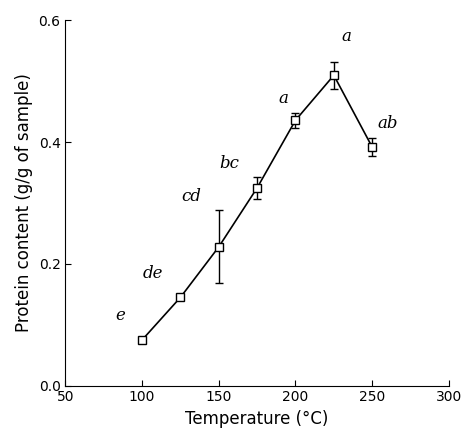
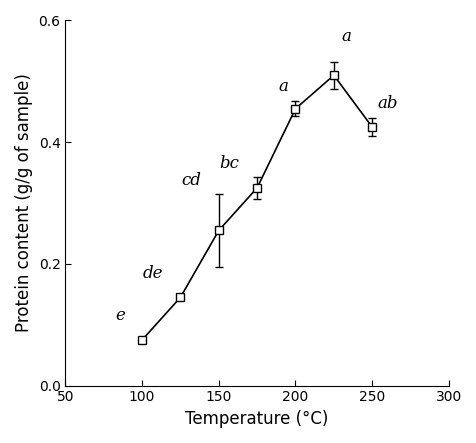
150: 0.228 -> 0.255
200: 0.436 -> 0.455
250: 0.392 -> 0.425
